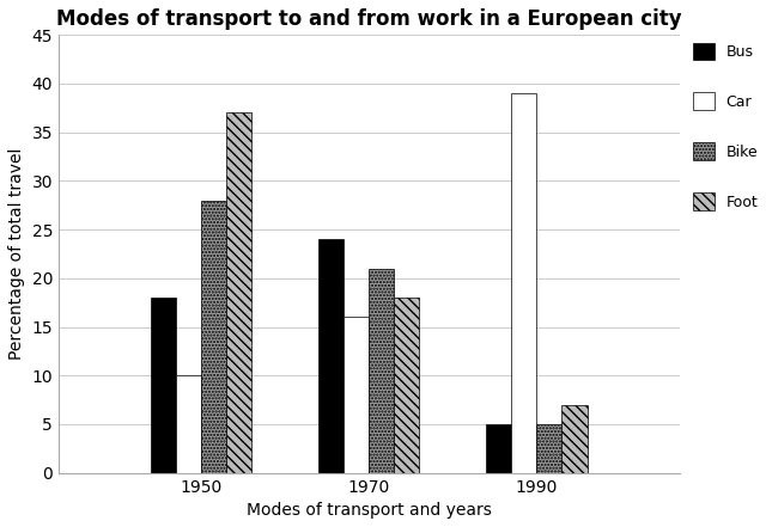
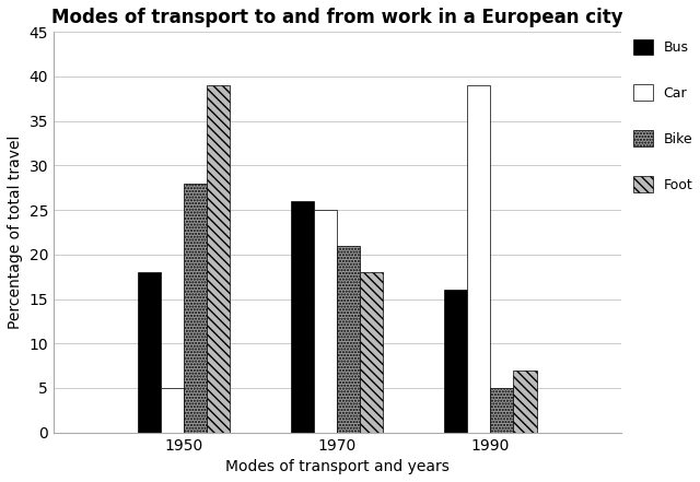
Car/1950: 10 -> 5
Foot/1950: 37 -> 39
Bus/1970: 24 -> 26
Car/1970: 16 -> 25
Bus/1990: 5 -> 16
